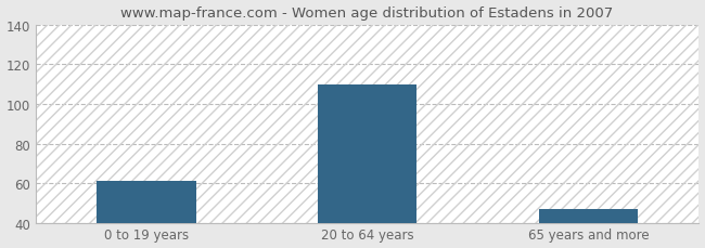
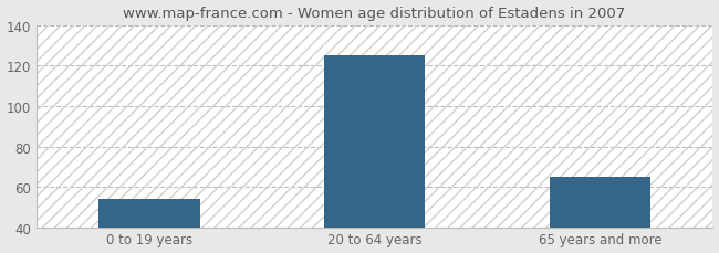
0 to 19 years: 61 -> 54
20 to 64 years: 110 -> 125
65 years and more: 47 -> 65
